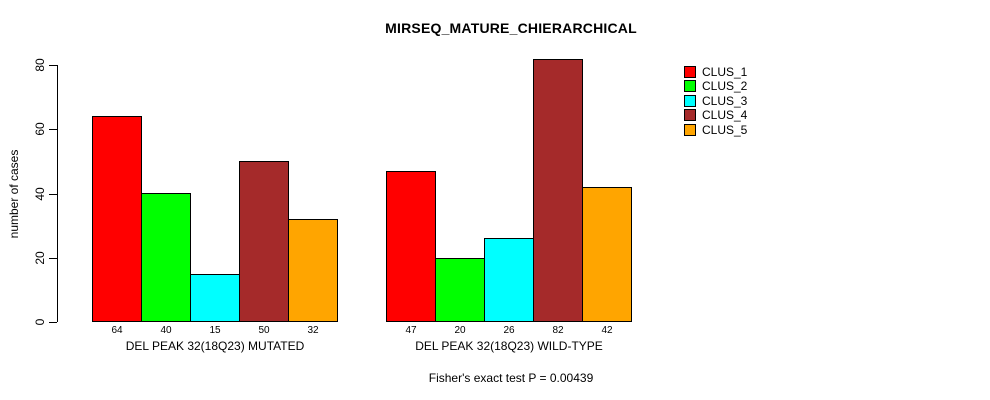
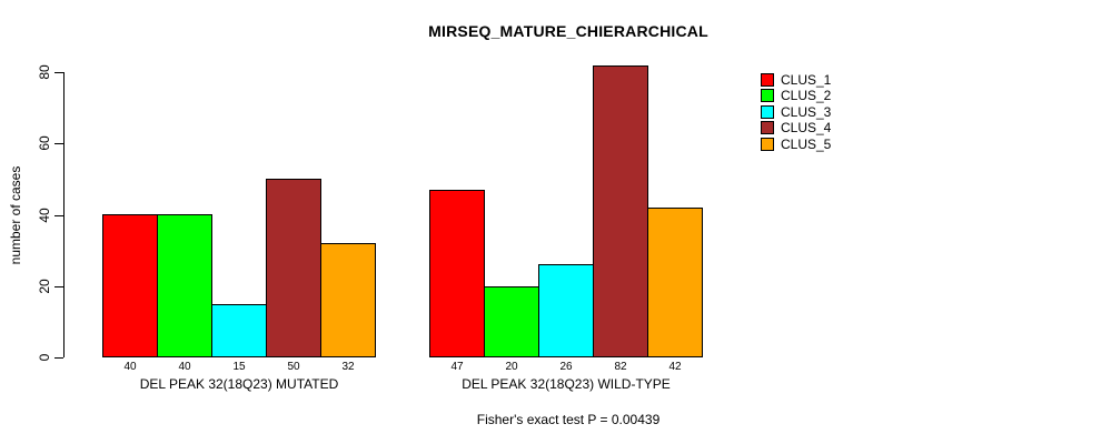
CLUS_1/DEL PEAK 32(18Q23) MUTATED: 64 -> 40
